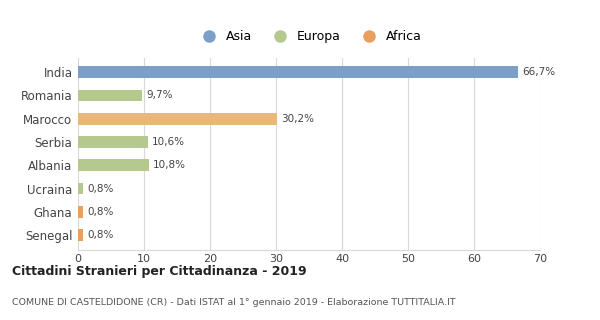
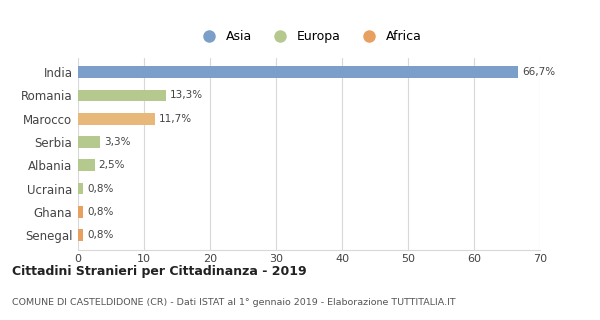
Romania: 9,7% -> 13,3%
Marocco: 30,2% -> 11,7%
Serbia: 10,6% -> 3,3%
Albania: 10,8% -> 2,5%
